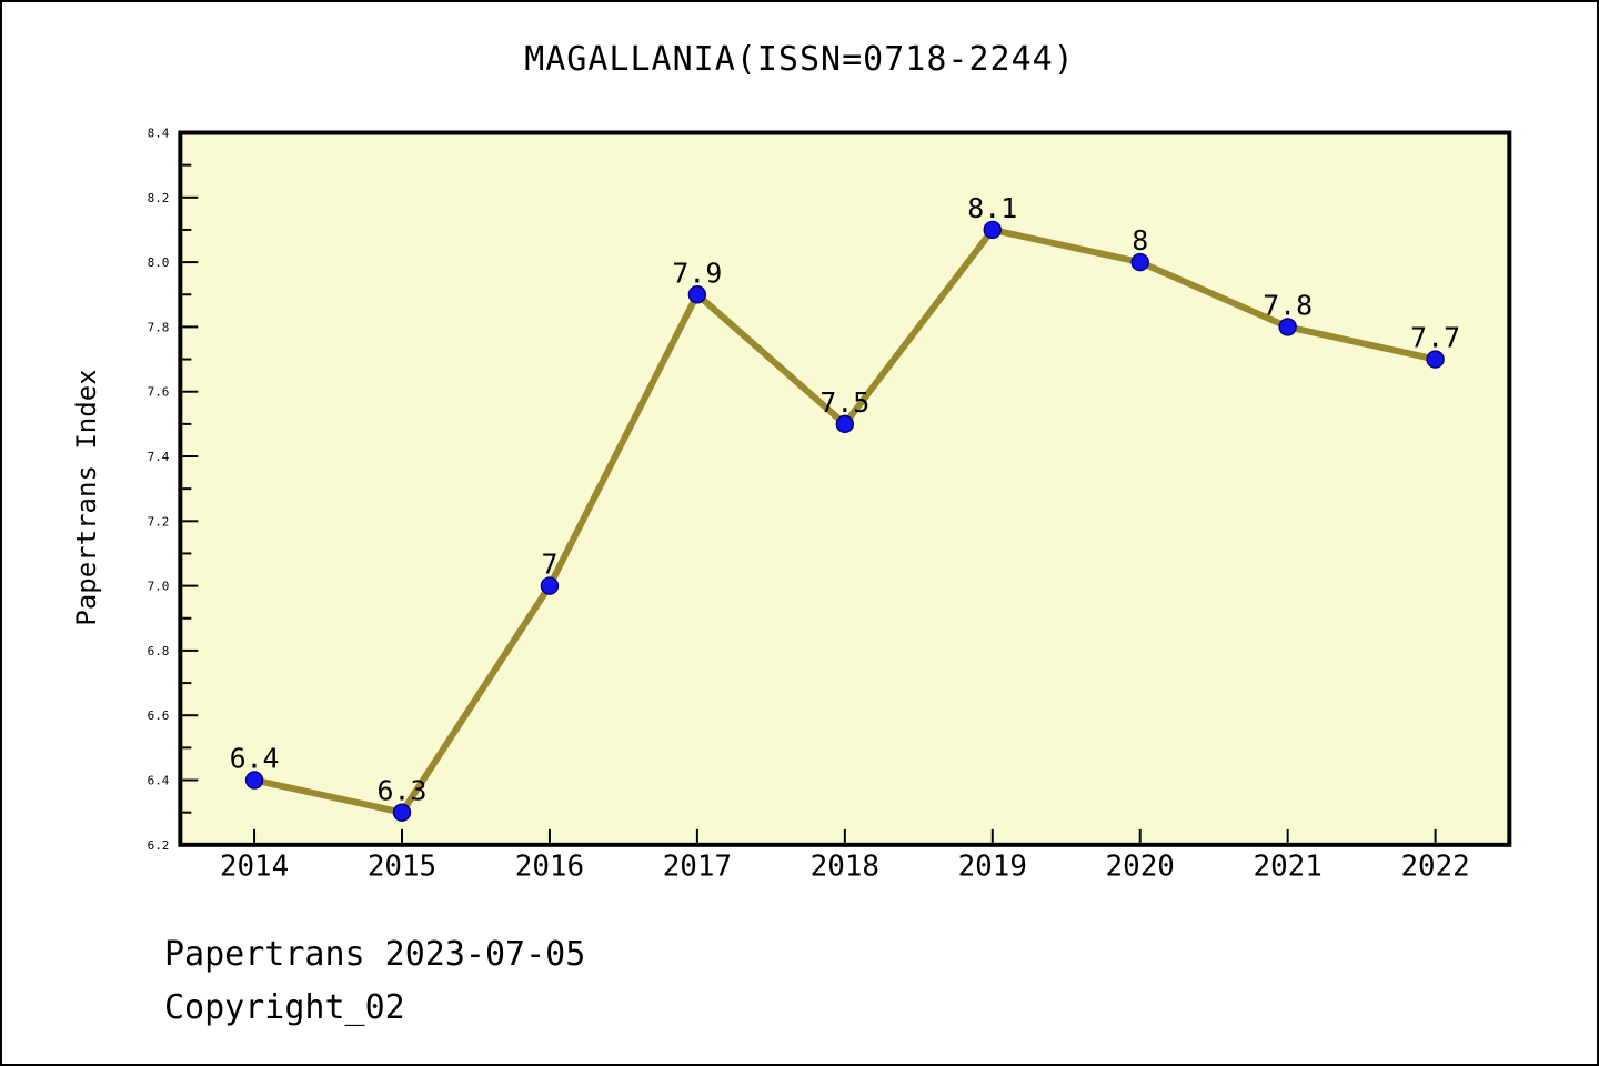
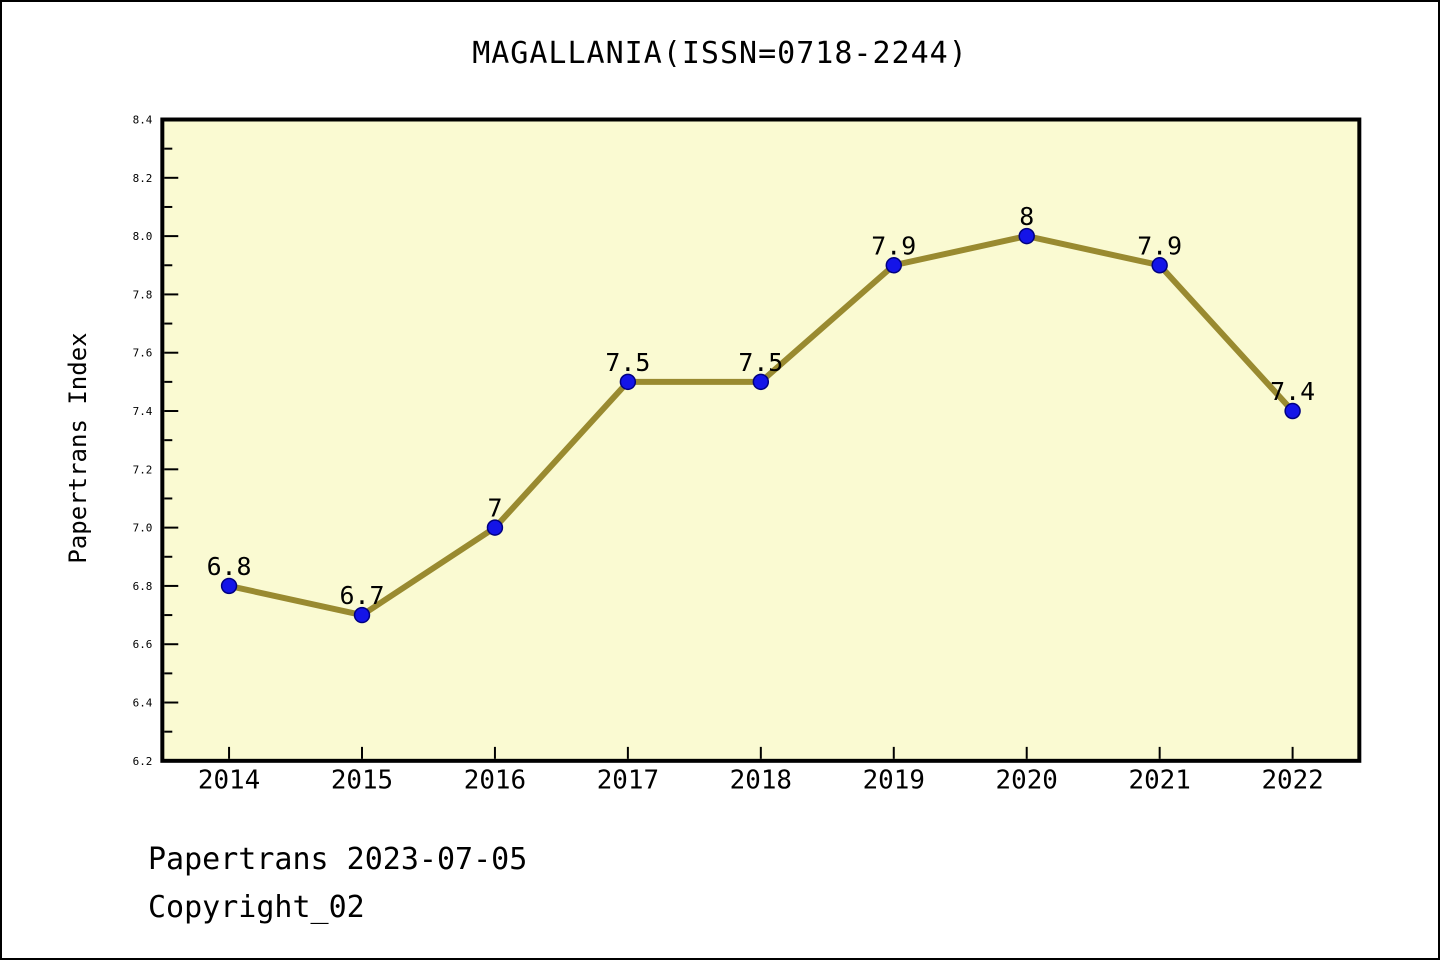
2014: 6.4 -> 6.8
2015: 6.3 -> 6.7
2017: 7.9 -> 7.5
2019: 8.1 -> 7.9
2021: 7.8 -> 7.9
2022: 7.7 -> 7.4
